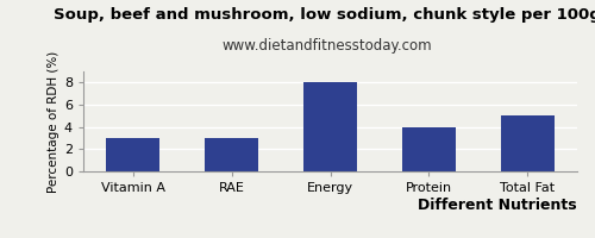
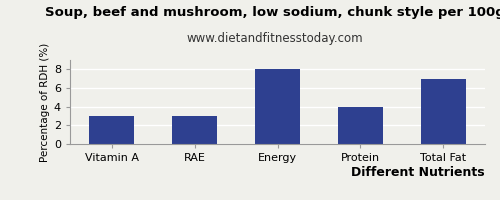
Total Fat: 5 -> 7
